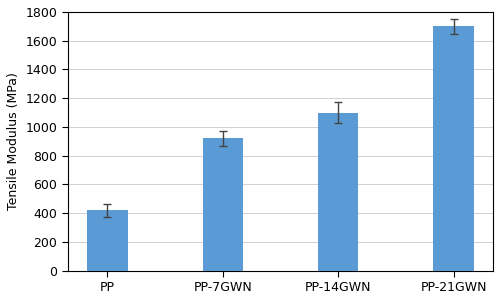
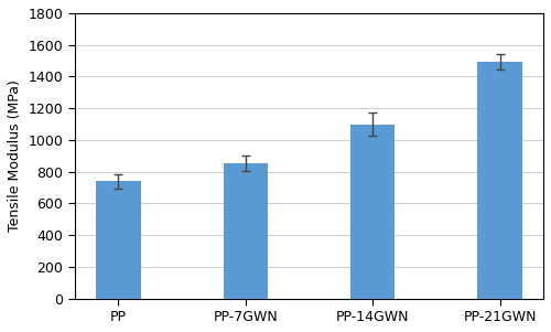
PP: 420 -> 740
PP-7GWN: 920 -> 860
PP-21GWN: 1700 -> 1500
